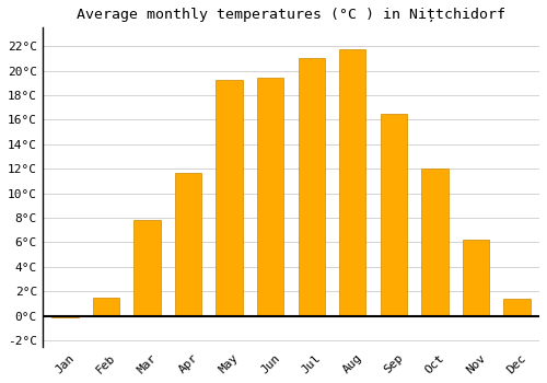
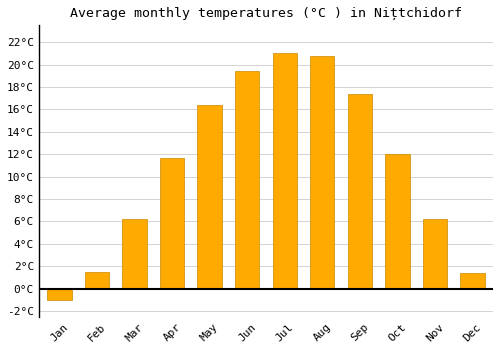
Jan: -0.1°C -> -1.0°C
Mar: 7.8°C -> 6.2°C
May: 19.2°C -> 16.4°C
Aug: 21.7°C -> 20.8°C
Sep: 16.5°C -> 17.4°C
